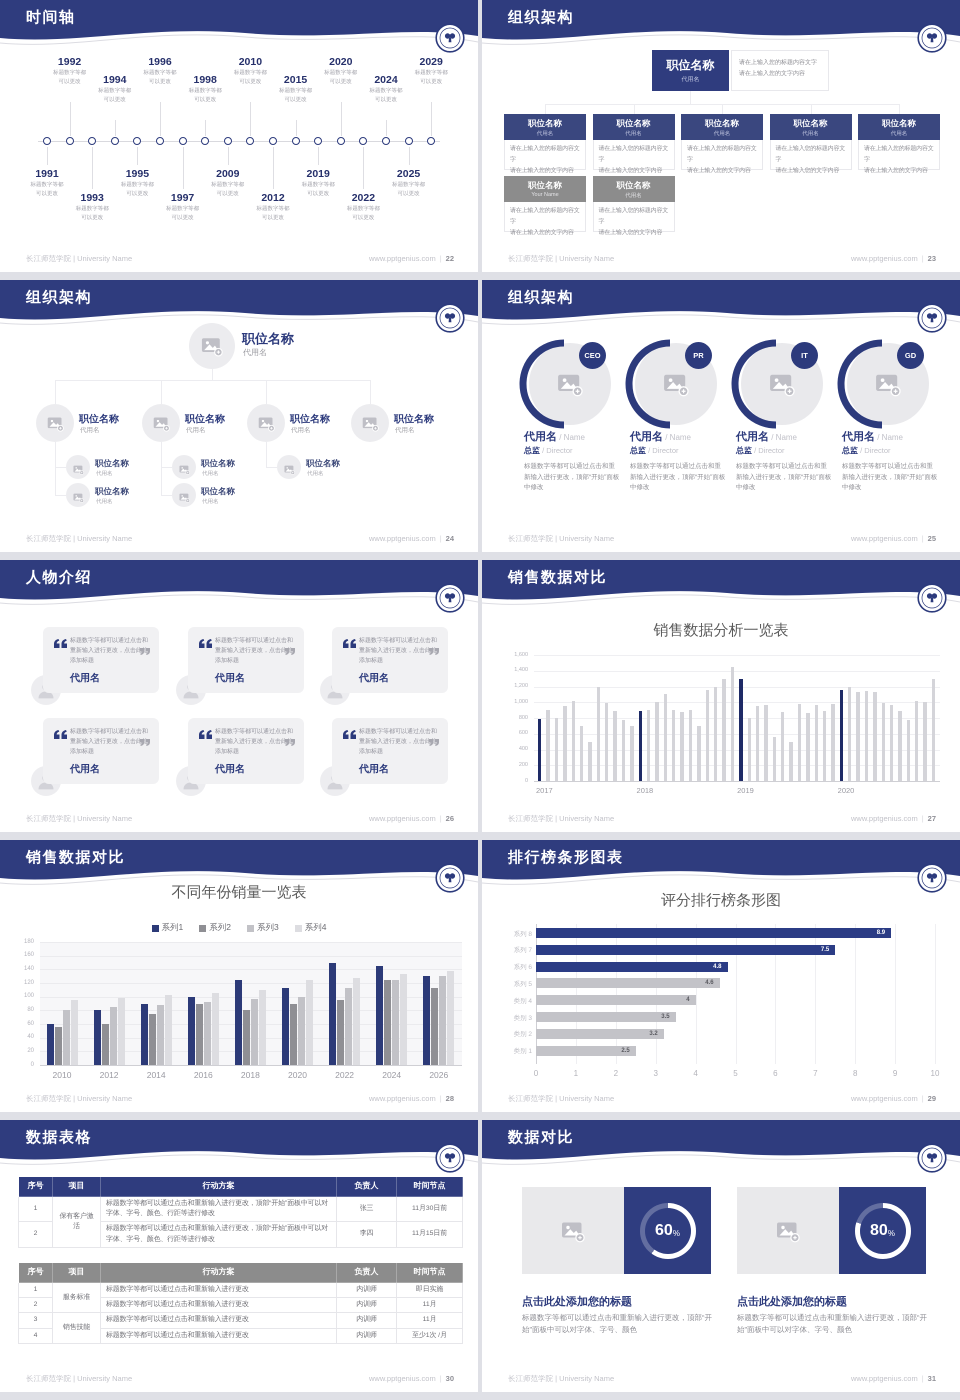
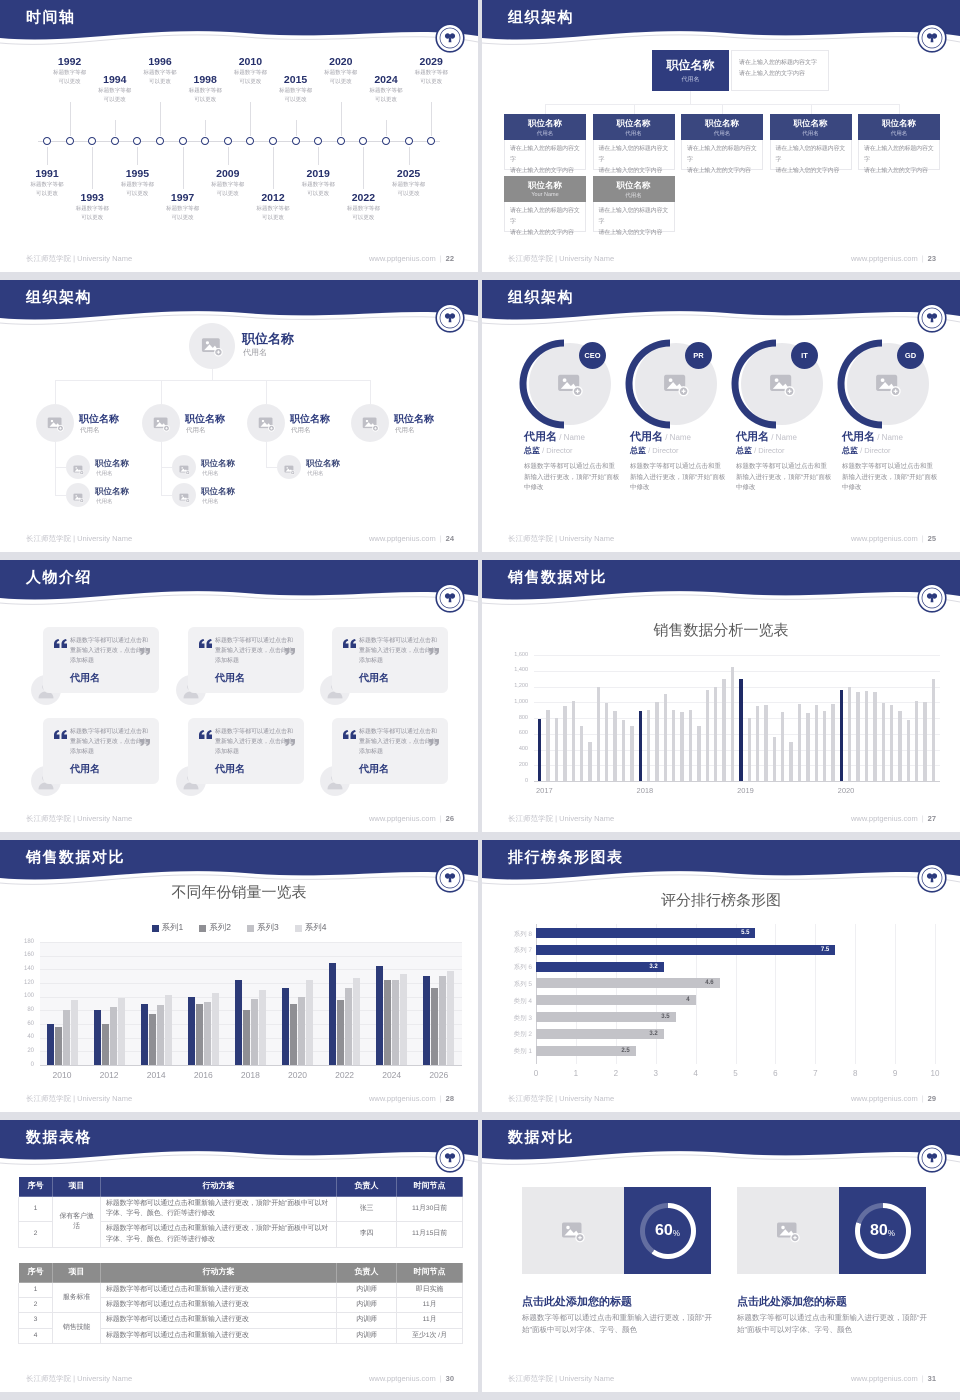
评分排行榜条形图/系列 8: 8.9 -> 5.5
评分排行榜条形图/系列 6: 4.8 -> 3.2
